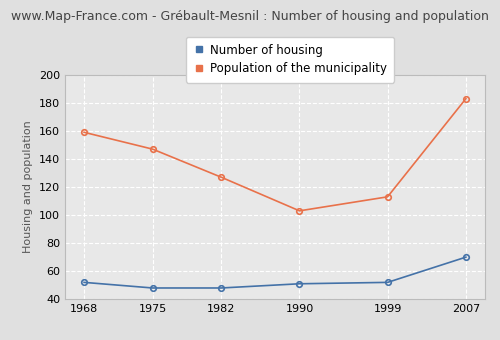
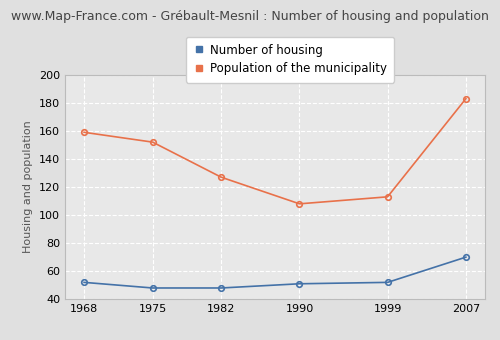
Population of the municipality/1975: 147 -> 152
Population of the municipality/1990: 103 -> 108
